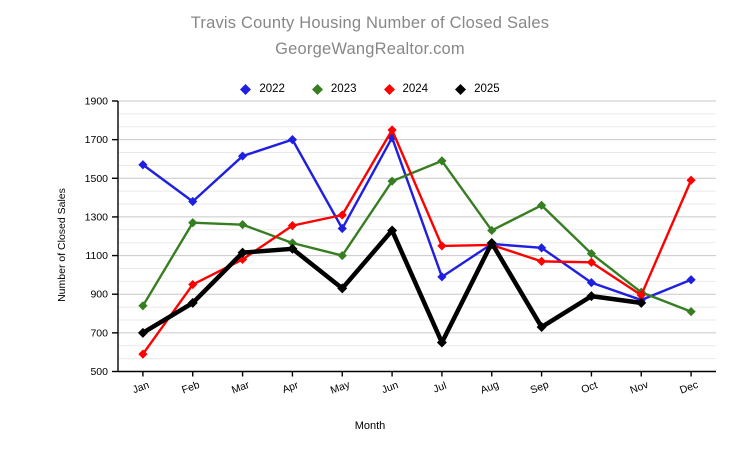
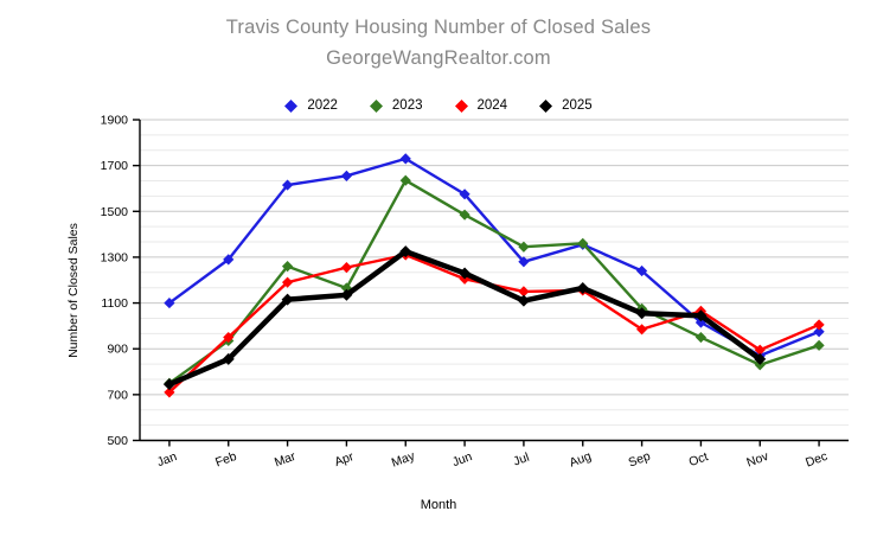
2022/Jan: 1570 -> 1100
2023/Jan: 840 -> 750
2024/Jan: 590 -> 710
2025/Jan: 700 -> 740
2022/Feb: 1380 -> 1290
2023/Feb: 1270 -> 940
2024/Mar: 1080 -> 1190
2022/Apr: 1700 -> 1660
2022/May: 1240 -> 1730
2023/May: 1100 -> 1640
2025/May: 930 -> 1320
2022/Jun: 1710 -> 1580
2024/Jun: 1750 -> 1200
2022/Jul: 990 -> 1280
2023/Jul: 1590 -> 1340
2025/Jul: 650 -> 1110
2022/Aug: 1160 -> 1360
2023/Aug: 1230 -> 1360
2022/Sep: 1140 -> 1240
2023/Sep: 1360 -> 1080
2024/Sep: 1070 -> 980
2025/Sep: 730 -> 1060
2022/Oct: 960 -> 1020
2023/Oct: 1110 -> 950
2025/Oct: 890 -> 1040
2023/Nov: 910 -> 830
2023/Dec: 810 -> 920
2024/Dec: 1490 -> 1000
